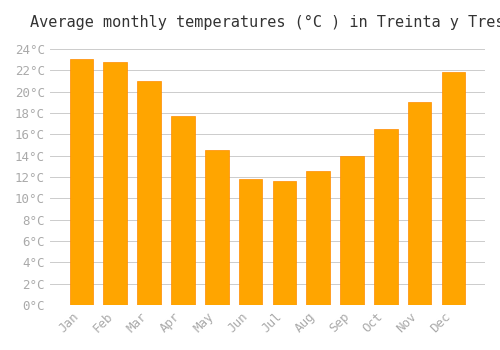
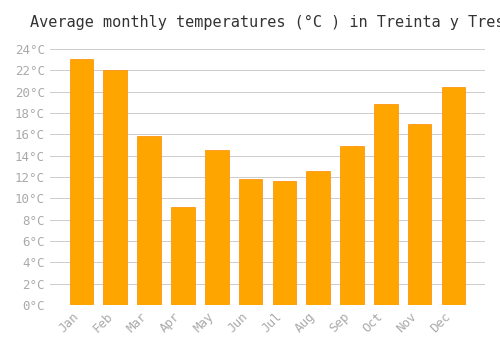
Feb: 22.8°C -> 22.0°C
Mar: 21.0°C -> 15.8°C
Apr: 17.7°C -> 9.2°C
Sep: 14.0°C -> 14.9°C
Oct: 16.5°C -> 18.8°C
Nov: 19.0°C -> 17.0°C
Dec: 21.8°C -> 20.4°C
